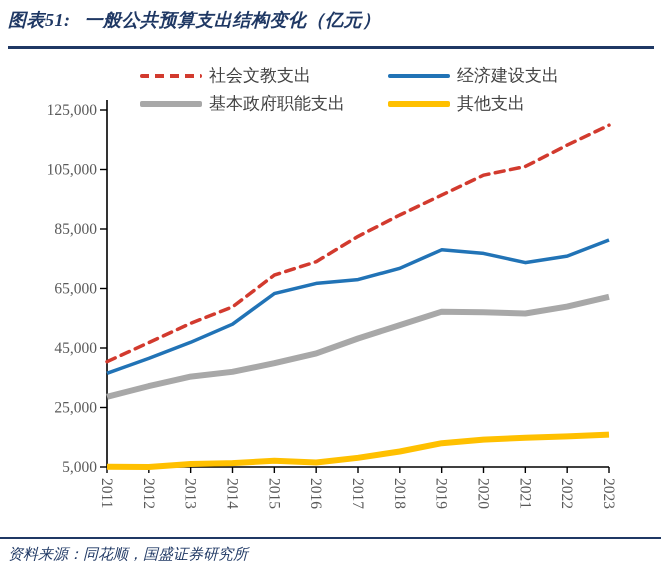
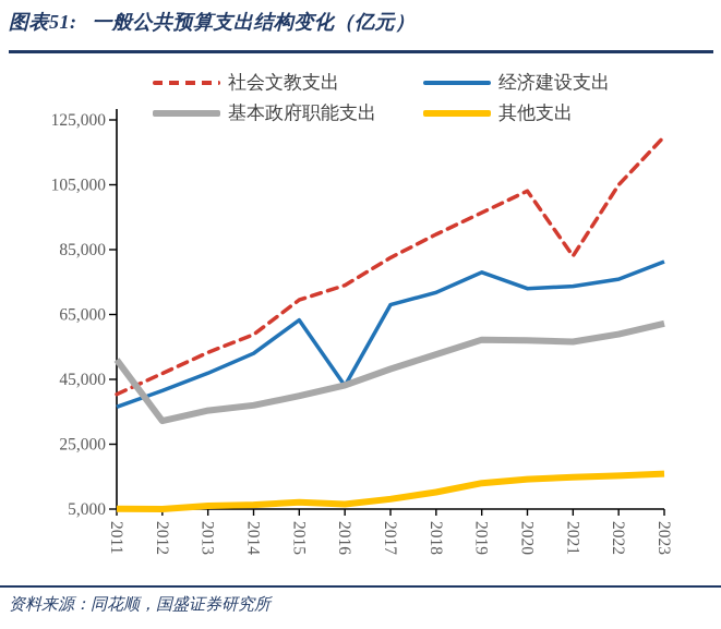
基本政府职能支出/2011: 29000 -> 51000
经济建设支出/2016: 67000 -> 43000
经济建设支出/2020: 77000 -> 73000
社会文教支出/2021: 106000 -> 83000
社会文教支出/2022: 113000 -> 105000
